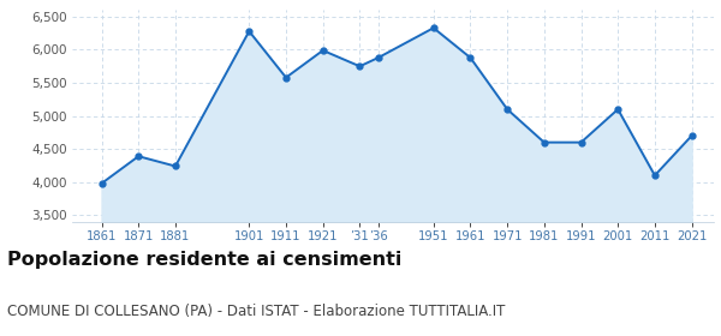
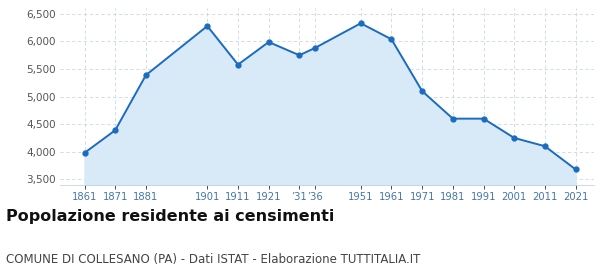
1881: 4,240 -> 5,390
1961: 5,880 -> 6,040
2001: 5,100 -> 4,250
2021: 4,700 -> 3,680
